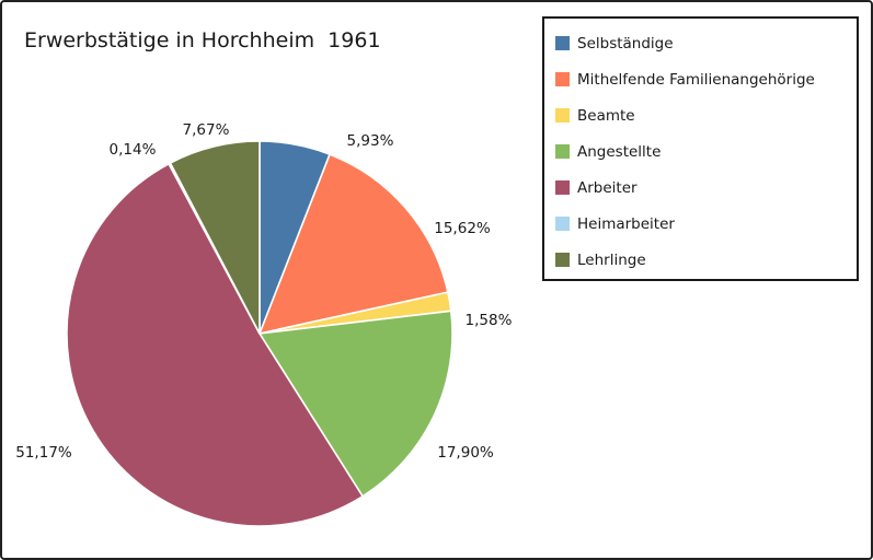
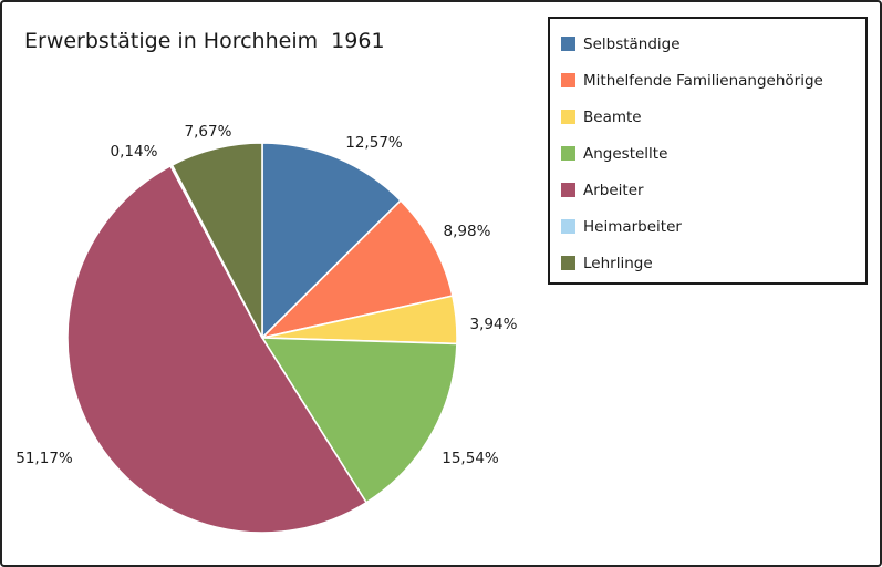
Selbständige: 5,93% -> 12,57%
Mithelfende Familienangehörige: 15,62% -> 8,98%
Beamte: 1,58% -> 3,94%
Angestellte: 17,90% -> 15,54%
